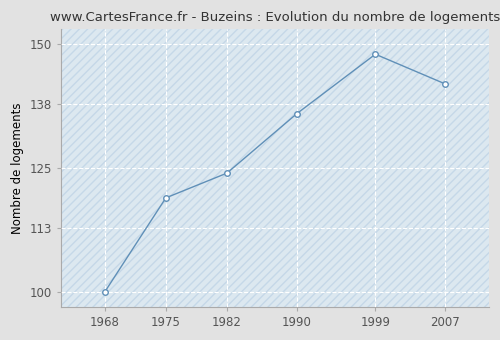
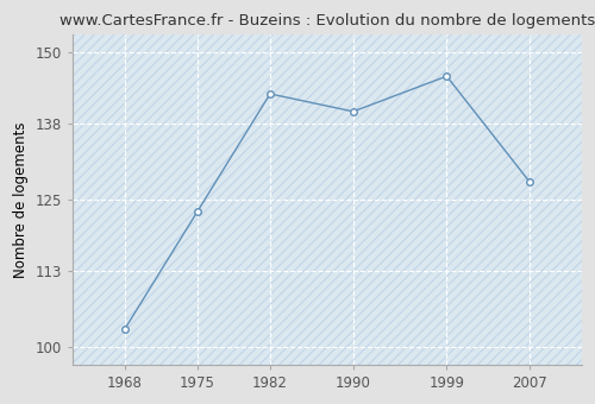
1968: 100 -> 103
1975: 119 -> 123
1982: 124 -> 143
1990: 136 -> 140
1999: 148 -> 146
2007: 142 -> 128
